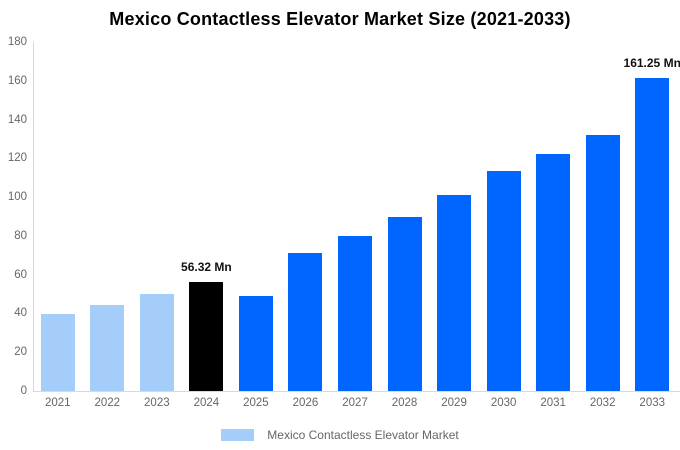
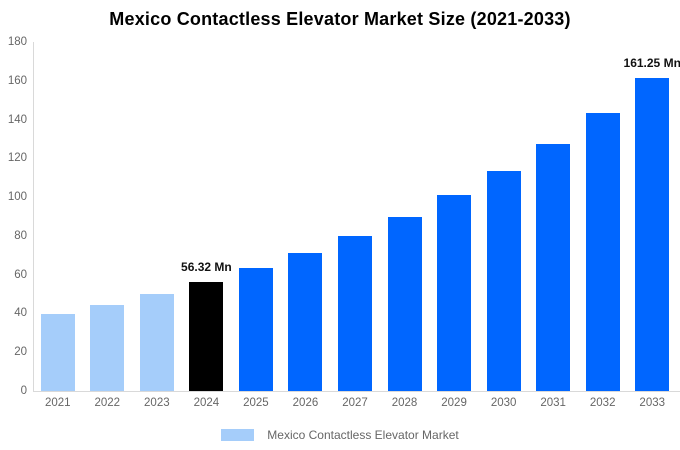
2025: 49 -> 63
2031: 122 -> 128
2032: 132 -> 144
